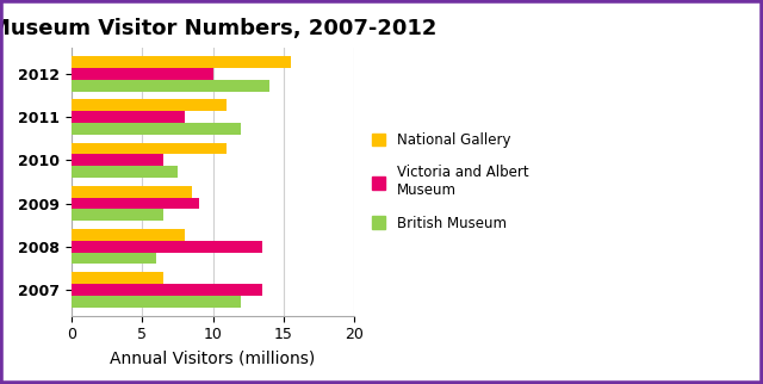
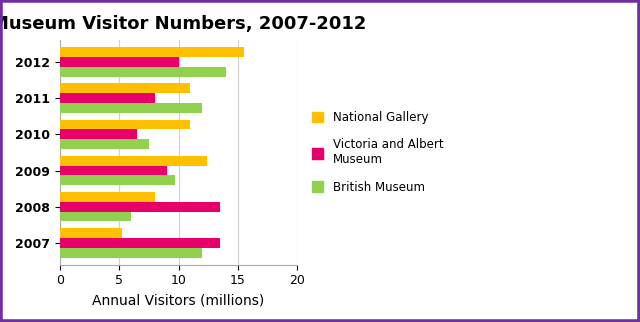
National Gallery/2009: 8.5 -> 12.4
British Museum/2009: 6.5 -> 9.7
National Gallery/2007: 6.5 -> 5.2
